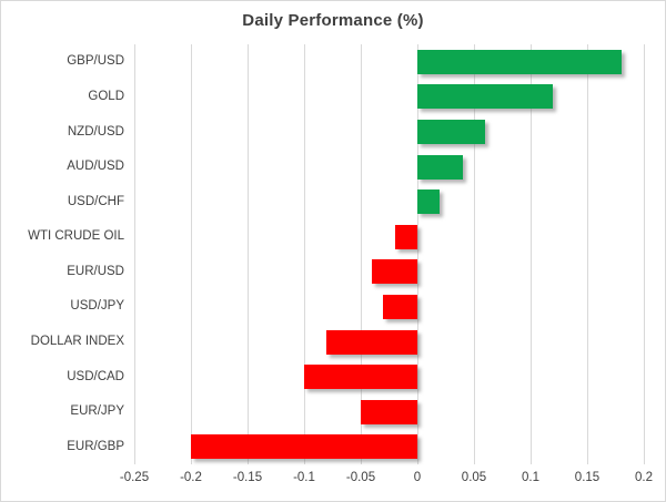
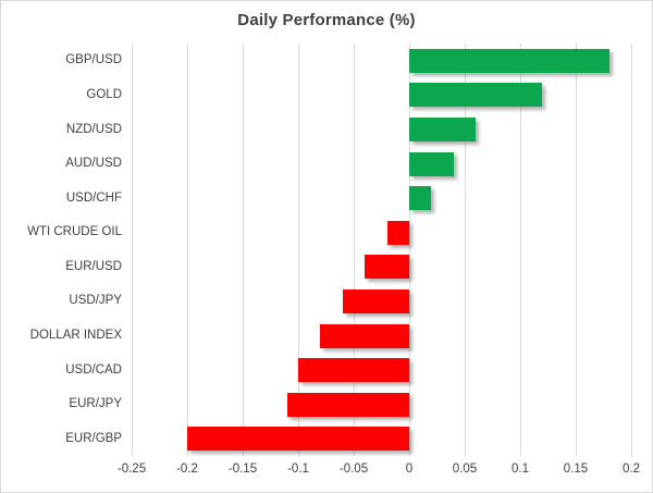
USD/JPY: -0.03 -> -0.06
EUR/JPY: -0.05 -> -0.11
